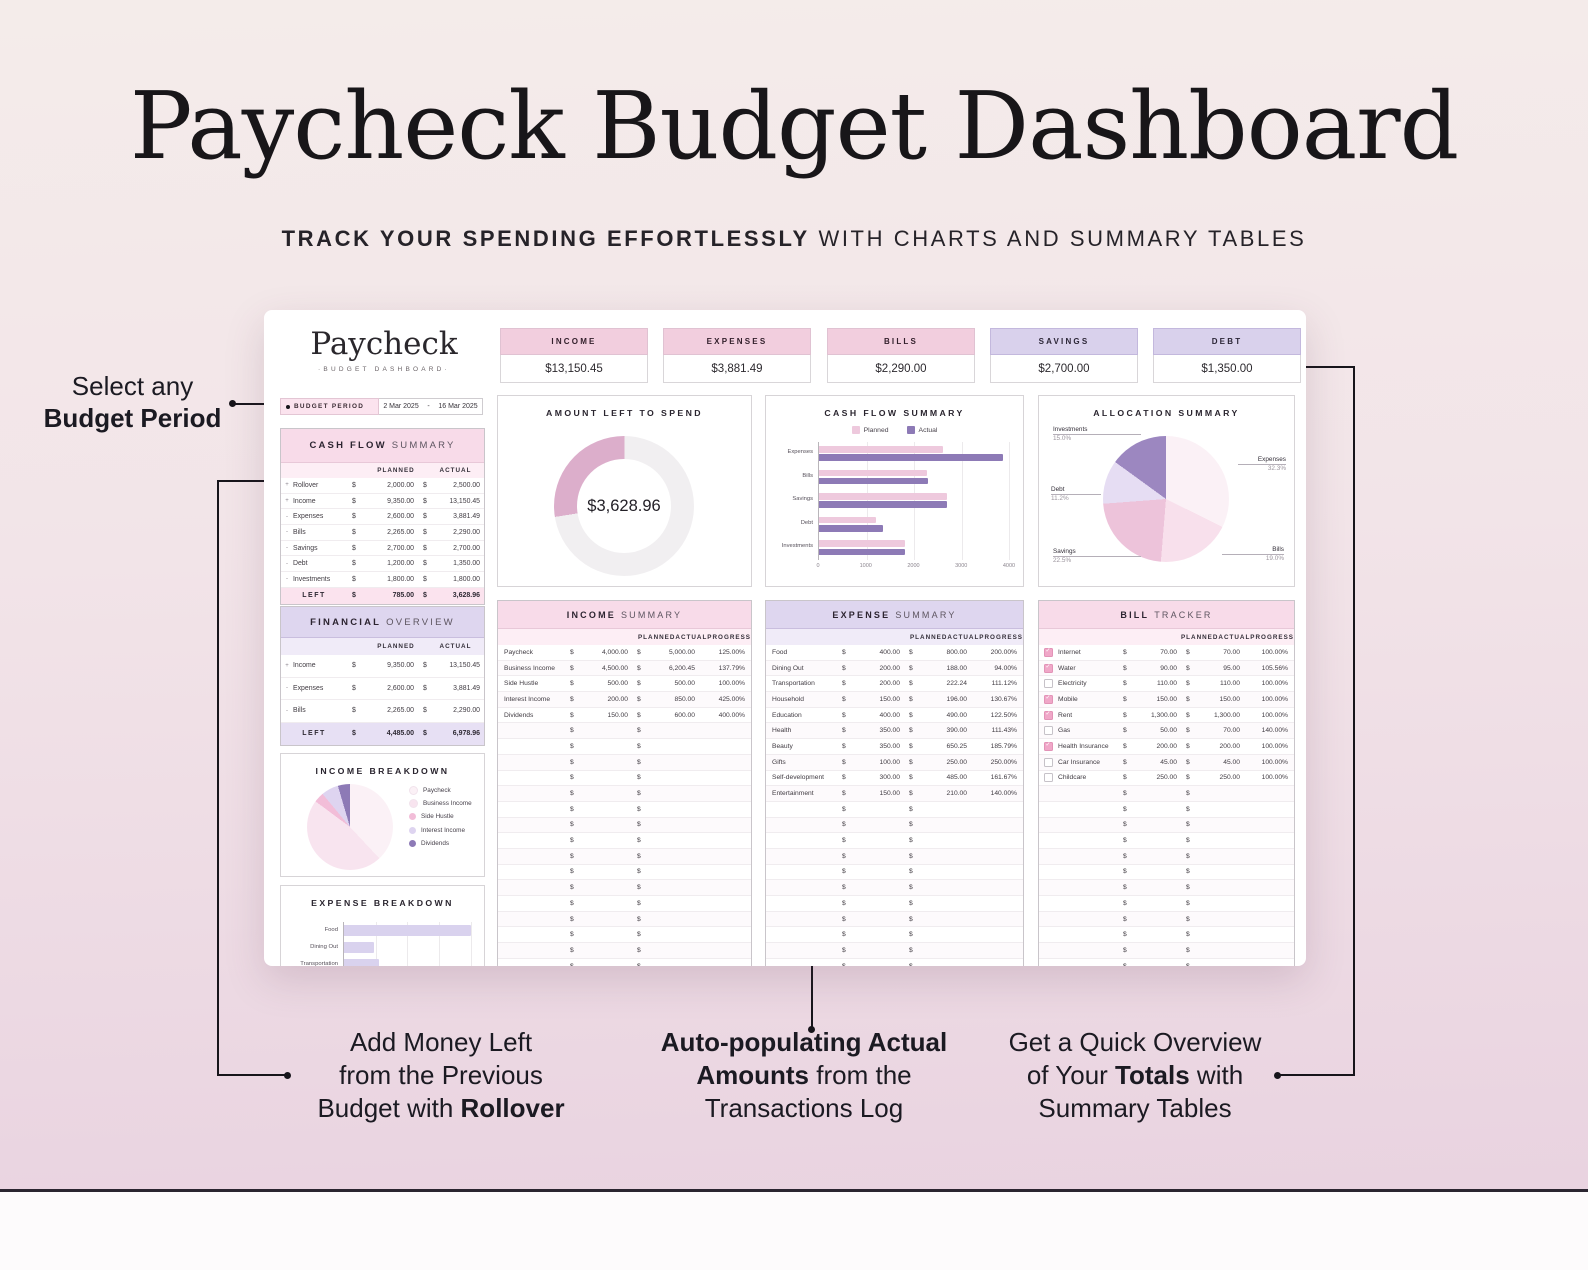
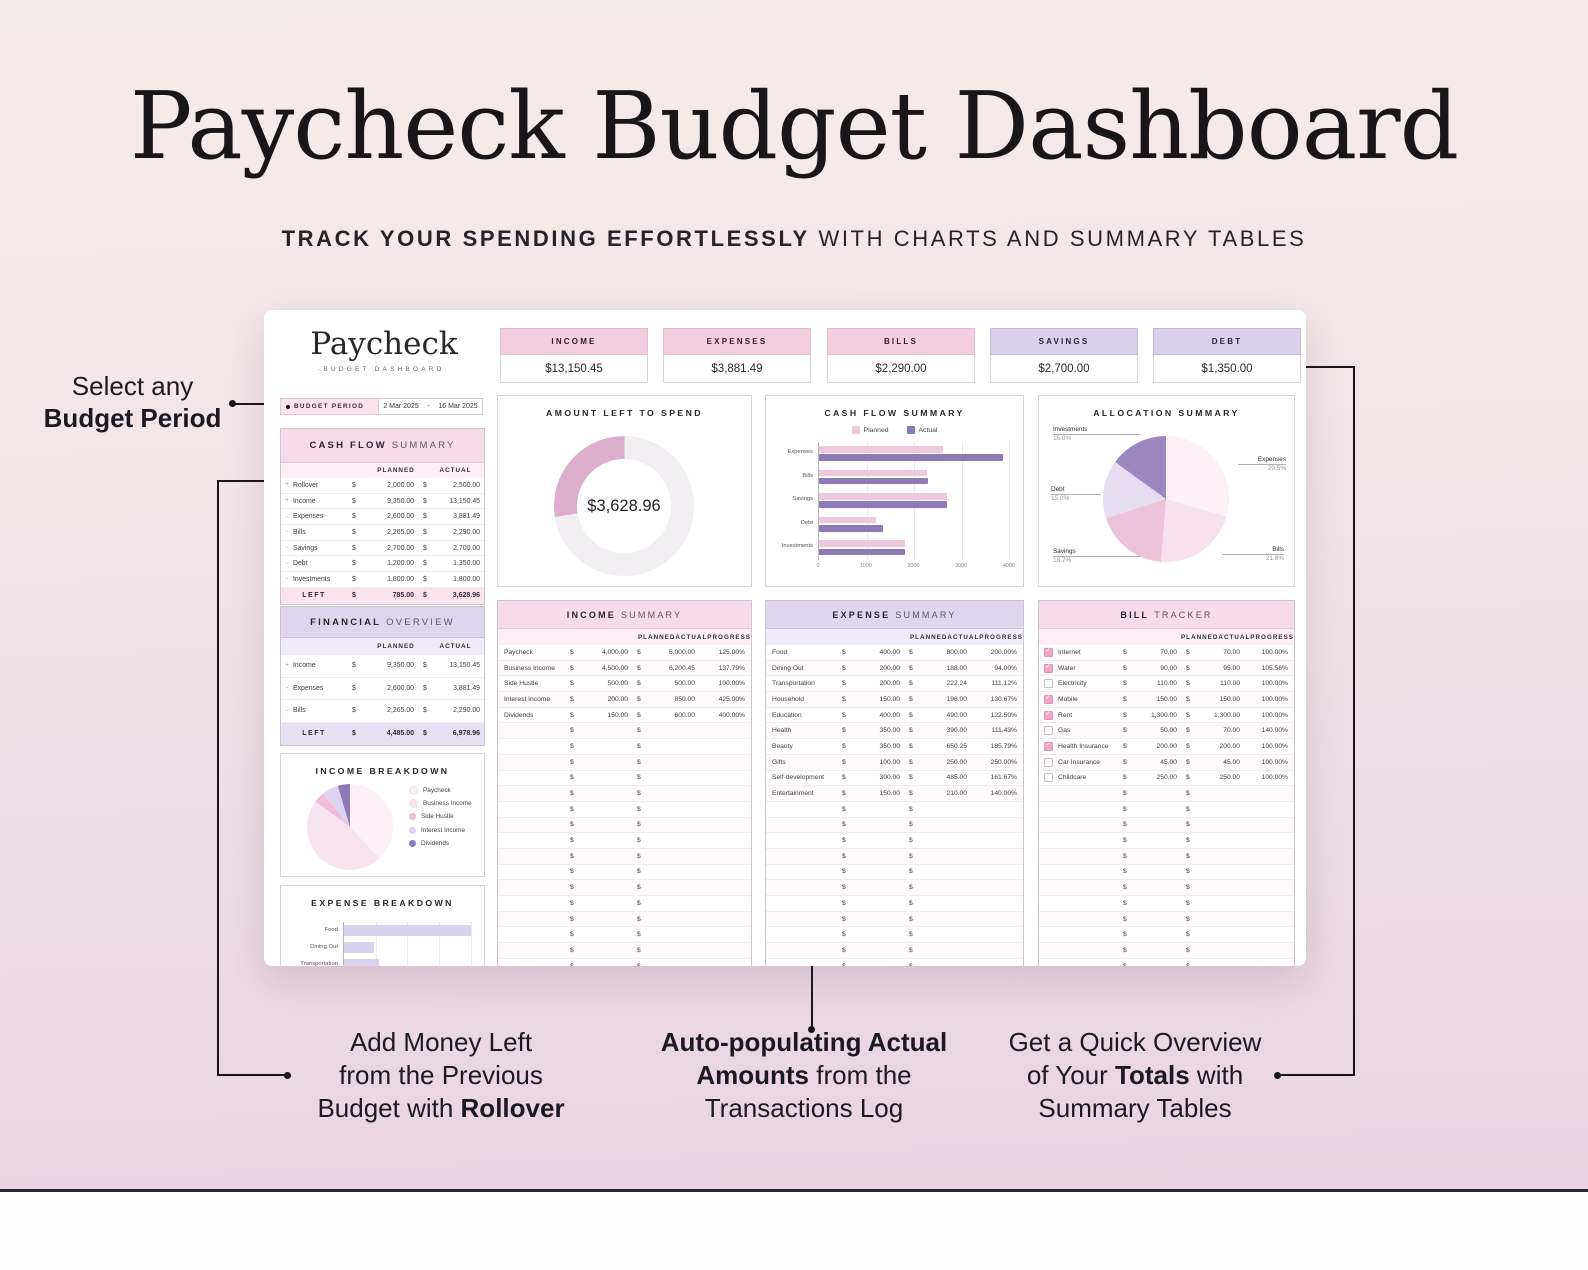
ALLOCATION SUMMARY/Expenses: 32.3% -> 29.5%
ALLOCATION SUMMARY/Bills: 19.0% -> 21.8%
ALLOCATION SUMMARY/Savings: 22.5% -> 18.7%
ALLOCATION SUMMARY/Debt: 11.2% -> 15.0%
